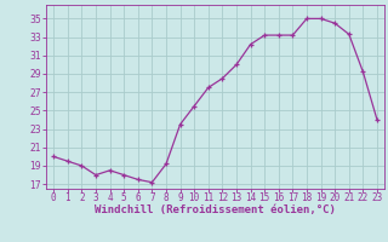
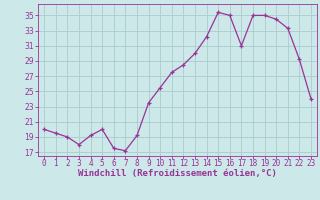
4: 18.5 -> 19.2
5: 18.0 -> 20.0
15: 33.2 -> 35.4
16: 33.2 -> 35.0
17: 33.2 -> 31.0
